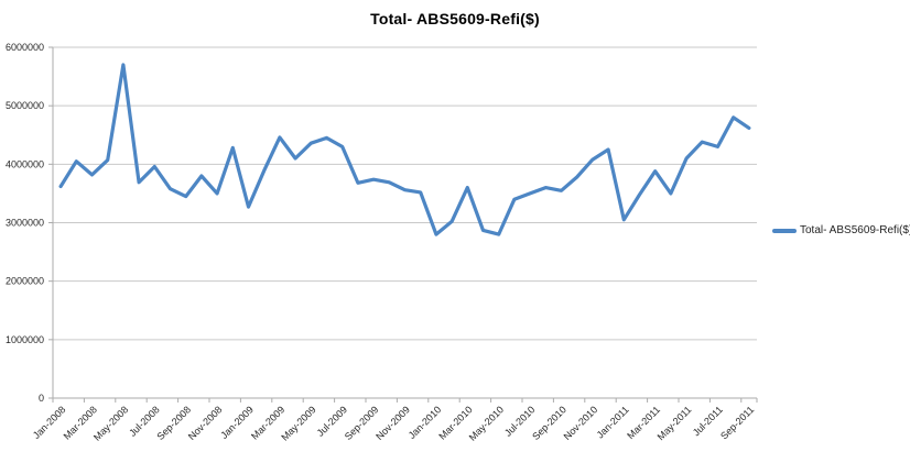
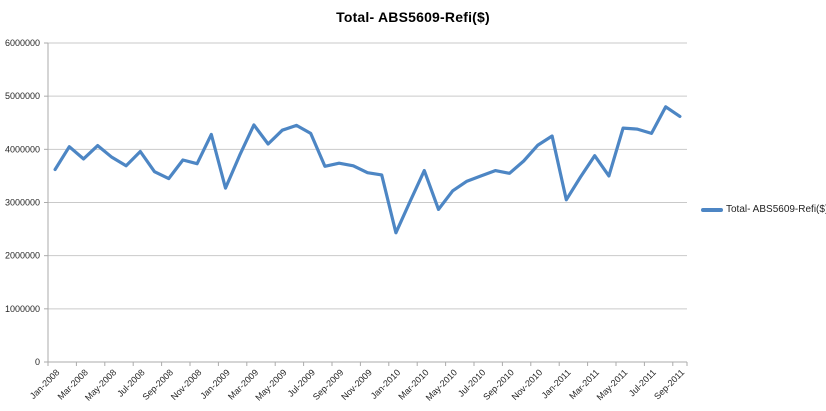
May-2008: 5700000 -> 3800000
Nov-2008: 3500000 -> 3700000
Jan-2010: 2800000 -> 2400000
May-2010: 2800000 -> 3200000
May-2011: 4100000 -> 4400000
